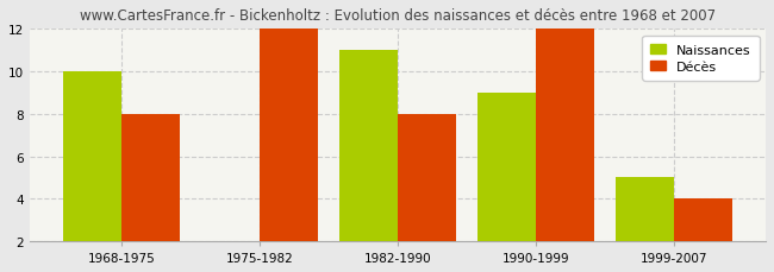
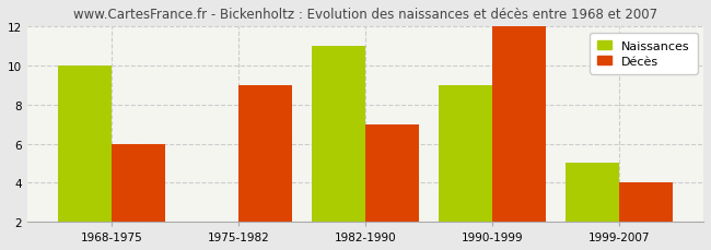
Décès/1968-1975: 8 -> 6
Décès/1975-1982: 12 -> 9
Décès/1982-1990: 8 -> 7
